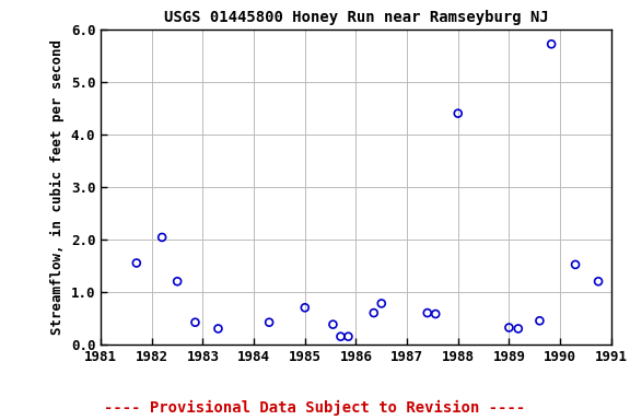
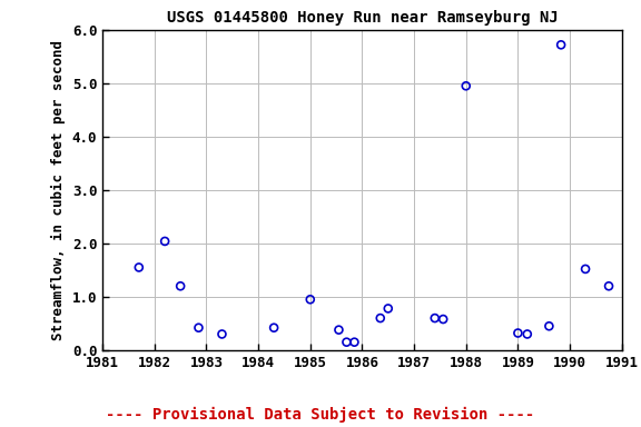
1985: 0.70 -> 0.95
1988: 4.40 -> 4.95
